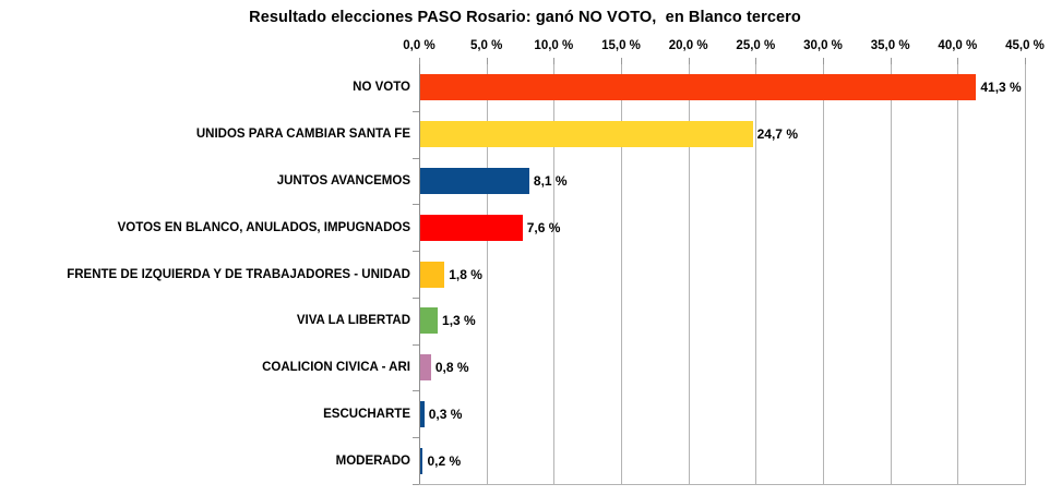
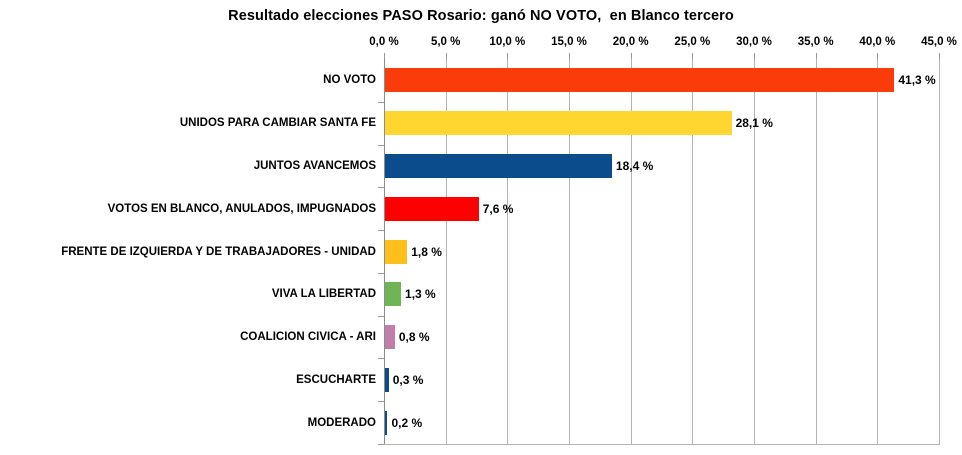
UNIDOS PARA CAMBIAR SANTA FE: 24,7 -> 28,1
JUNTOS AVANCEMOS: 8,1 -> 18,4
